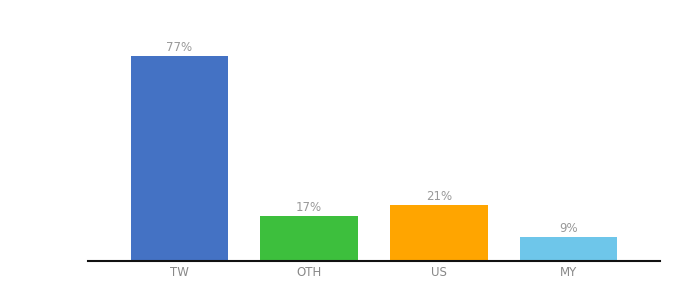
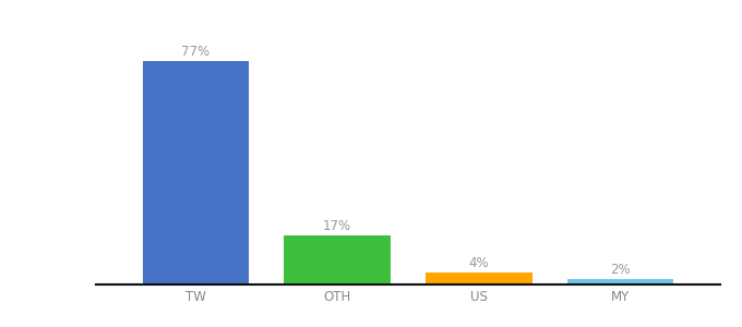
US: 21% -> 4%
MY: 9% -> 2%
